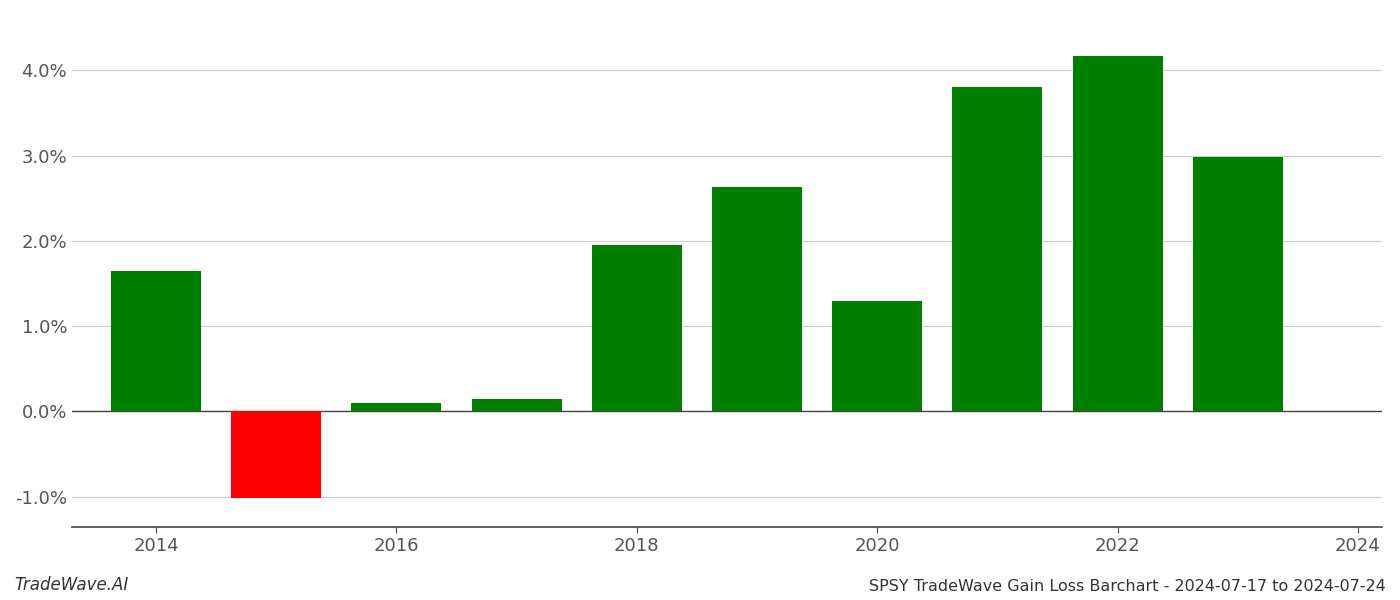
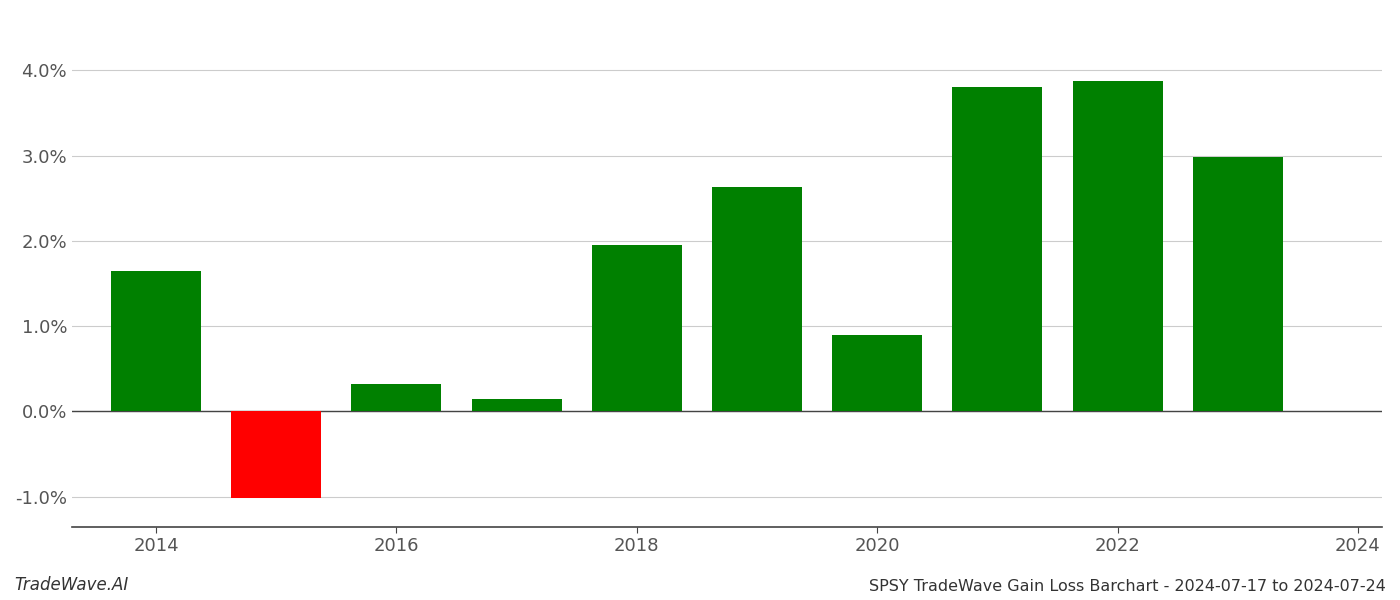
2016: 0.10% -> 0.32%
2020: 1.30% -> 0.90%
2022: 4.17% -> 3.88%
